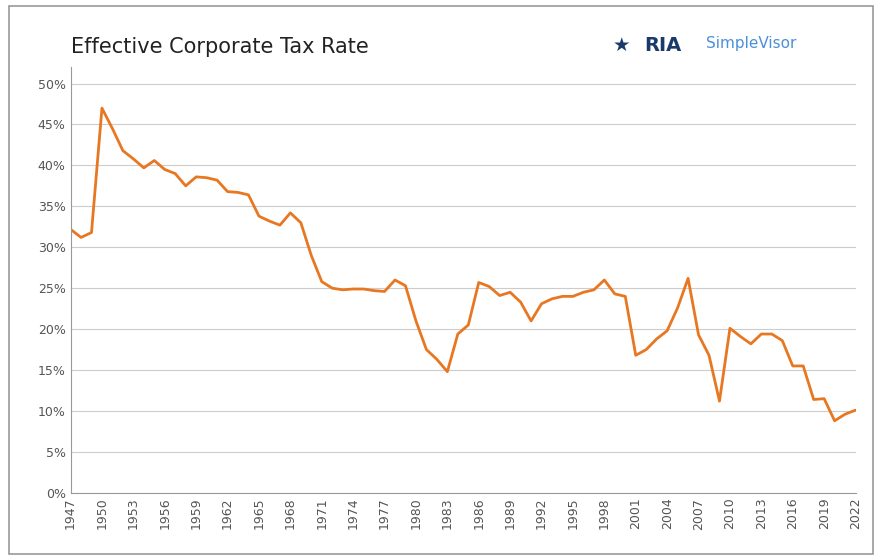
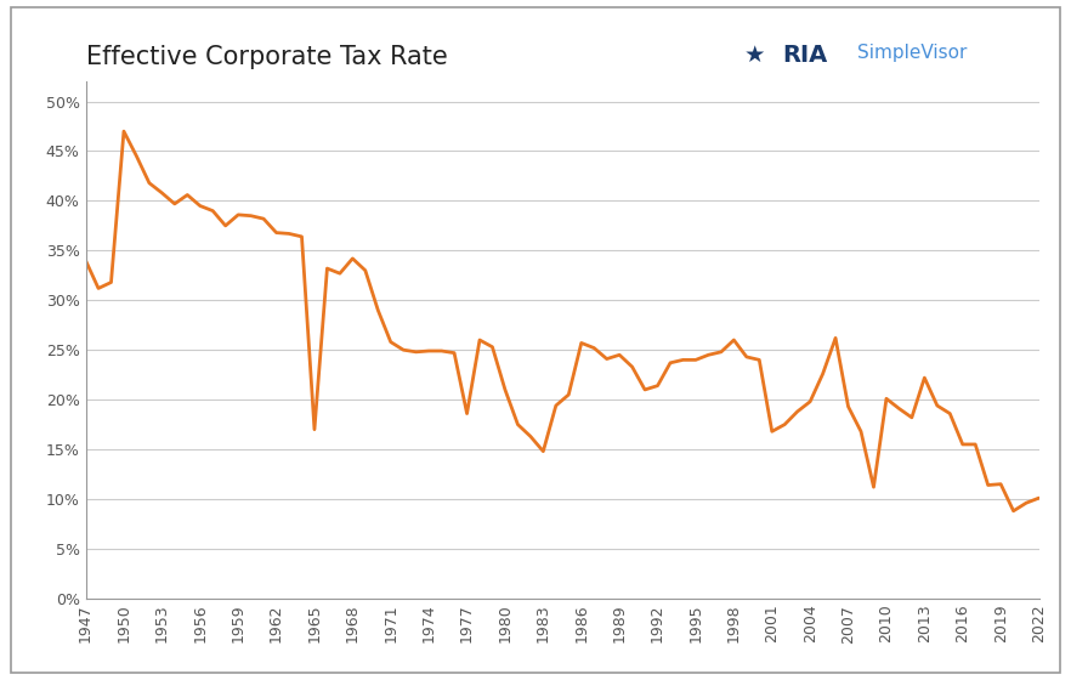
1947: 32.2% -> 34.0%
1965: 33.8% -> 17.0%
1977: 24.6% -> 18.6%
1992: 23.1% -> 21.4%
2013: 19.4% -> 22.2%
